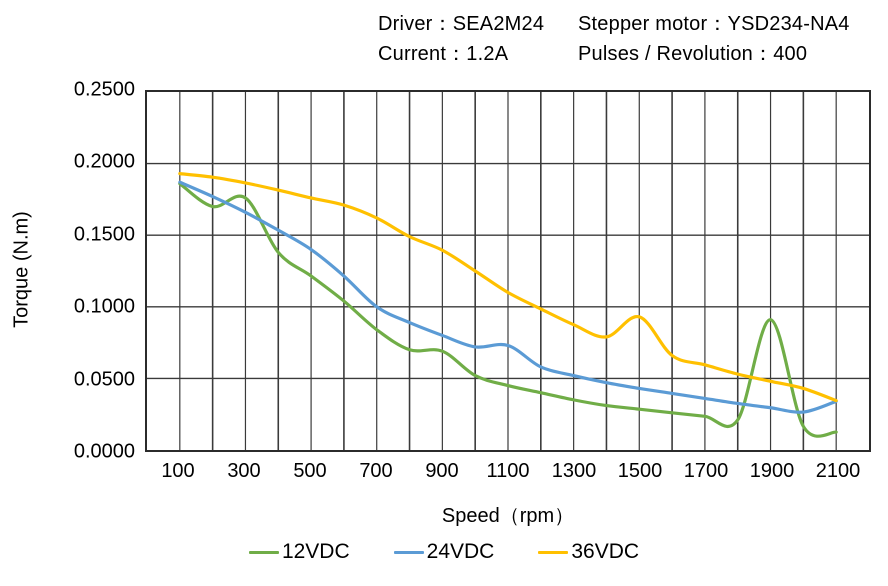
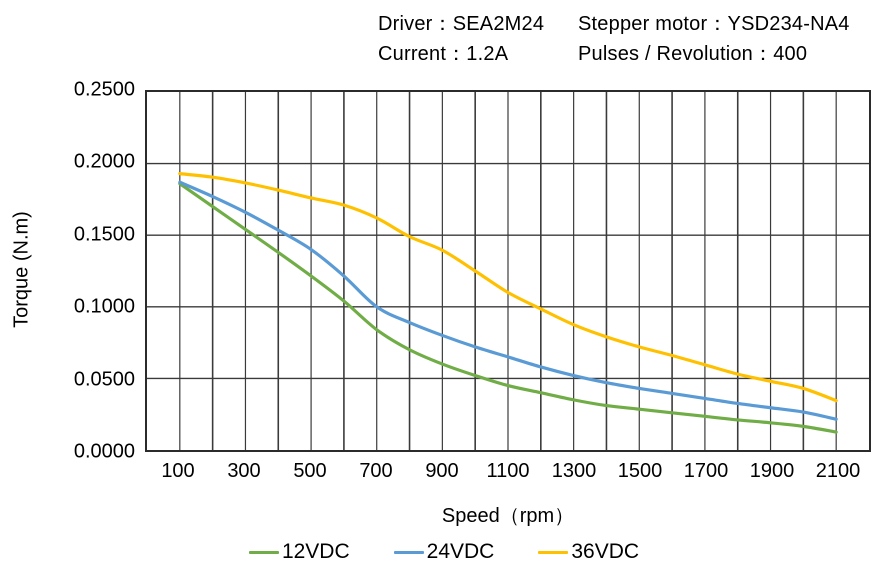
12VDC/300: 0.176 -> 0.154
12VDC/900: 0.069 -> 0.060
24VDC/1100: 0.073 -> 0.065
36VDC/1500: 0.093 -> 0.072
12VDC/1900: 0.091 -> 0.019
24VDC/2100: 0.034 -> 0.021
